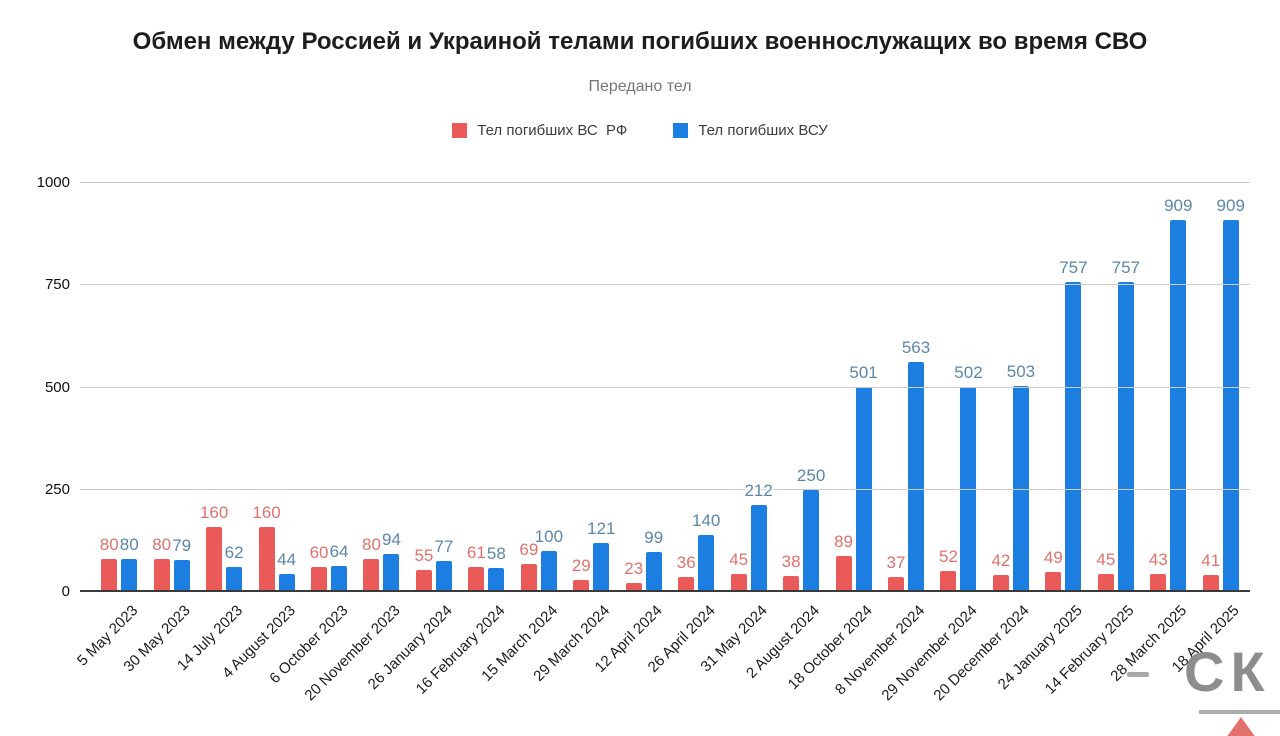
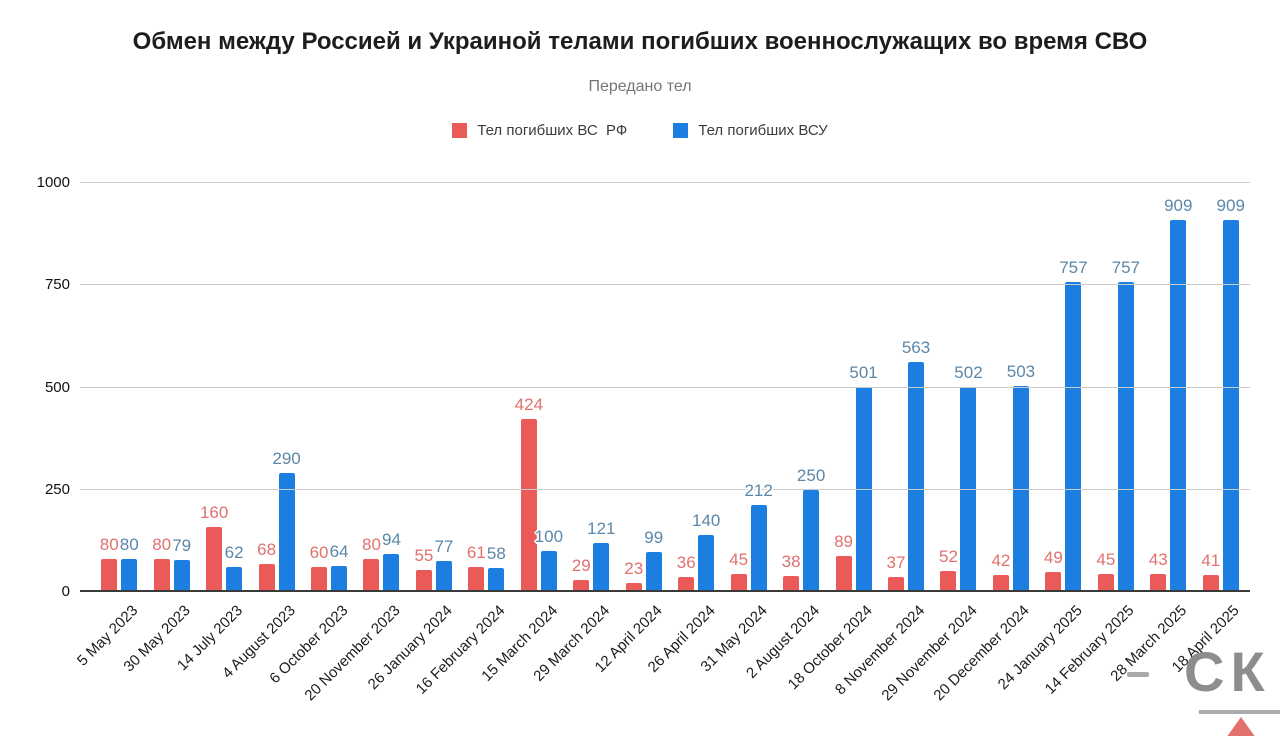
Тел погибших ВС РФ/4 August 2023: 160 -> 68
Тел погибших ВСУ/4 August 2023: 44 -> 290
Тел погибших ВС РФ/15 March 2024: 69 -> 424
